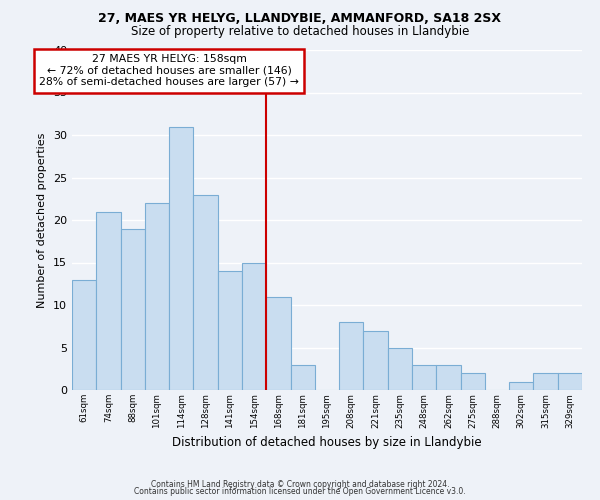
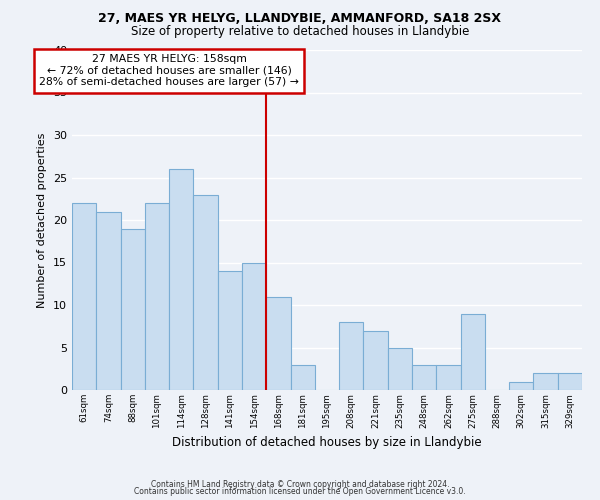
61sqm: 13 -> 22
114sqm: 31 -> 26
275sqm: 2 -> 9
